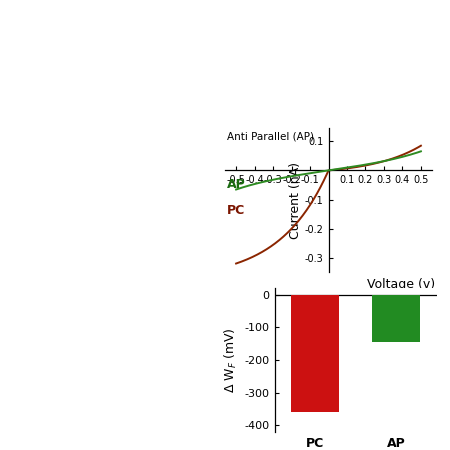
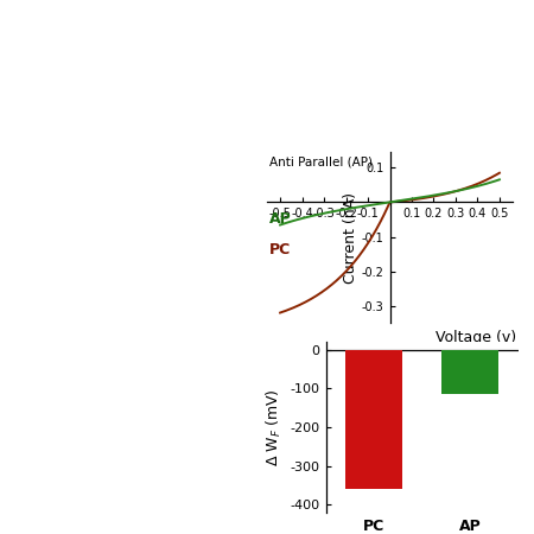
AP: -145 -> -115
